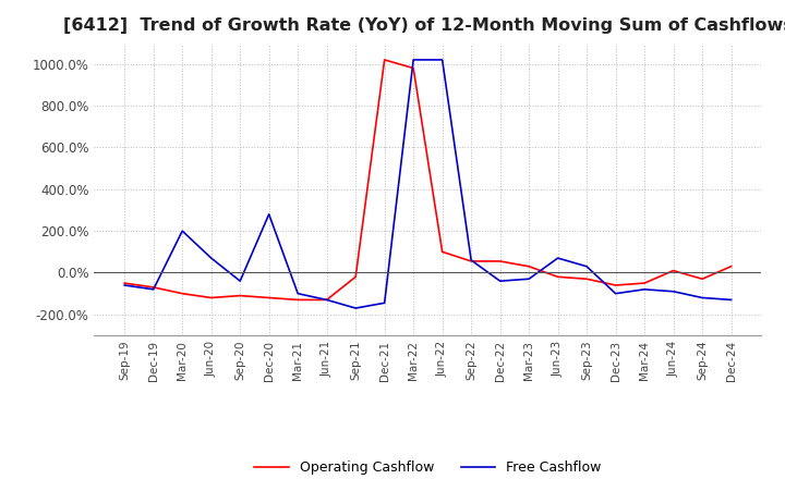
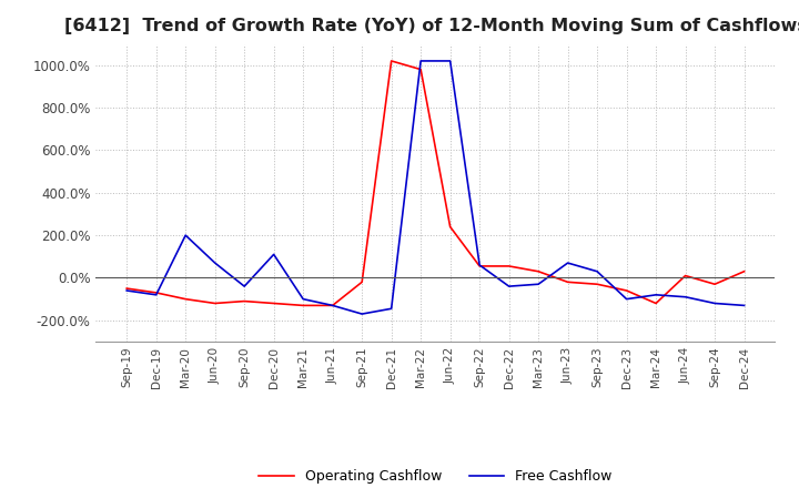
Free Cashflow/Dec-20: 280% -> 110%
Operating Cashflow/Jun-22: 100% -> 240%
Operating Cashflow/Mar-24: -50% -> -120%
